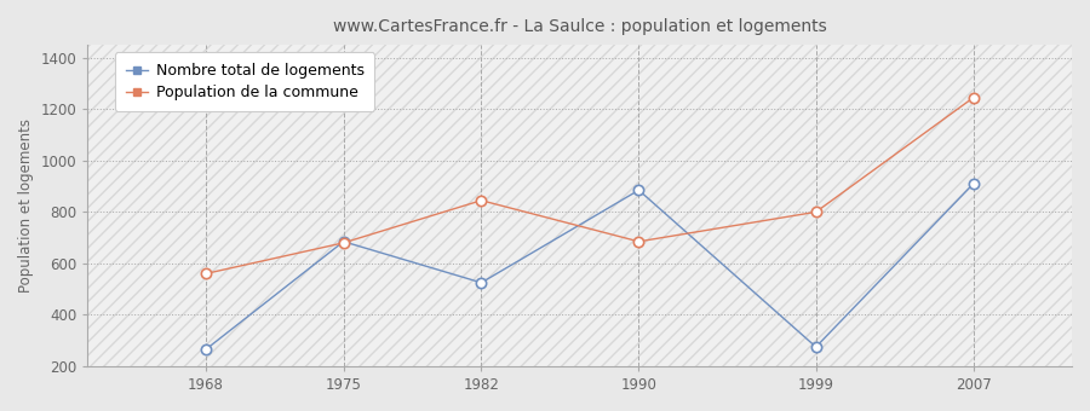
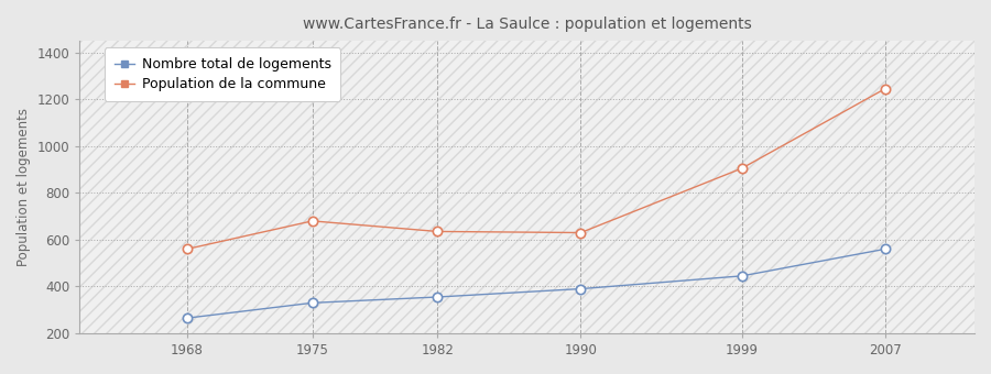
Nombre total de logements/1975: 685 -> 330
Nombre total de logements/1982: 525 -> 355
Population de la commune/1982: 845 -> 635
Nombre total de logements/1990: 885 -> 390
Population de la commune/1990: 685 -> 630
Nombre total de logements/1999: 275 -> 445
Population de la commune/1999: 800 -> 905
Nombre total de logements/2007: 910 -> 560
